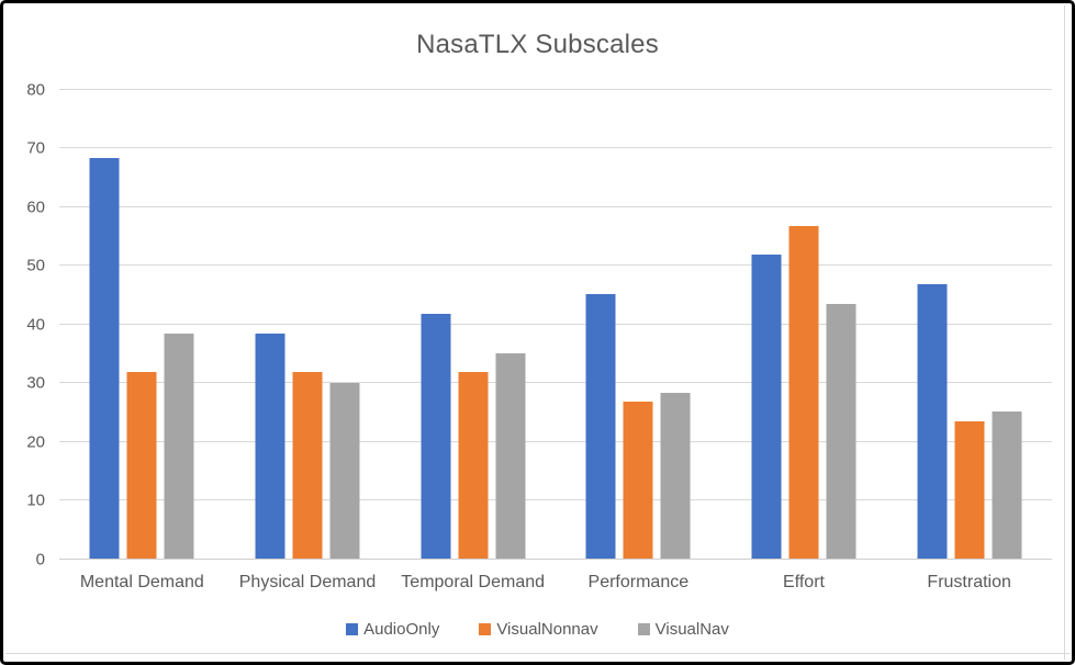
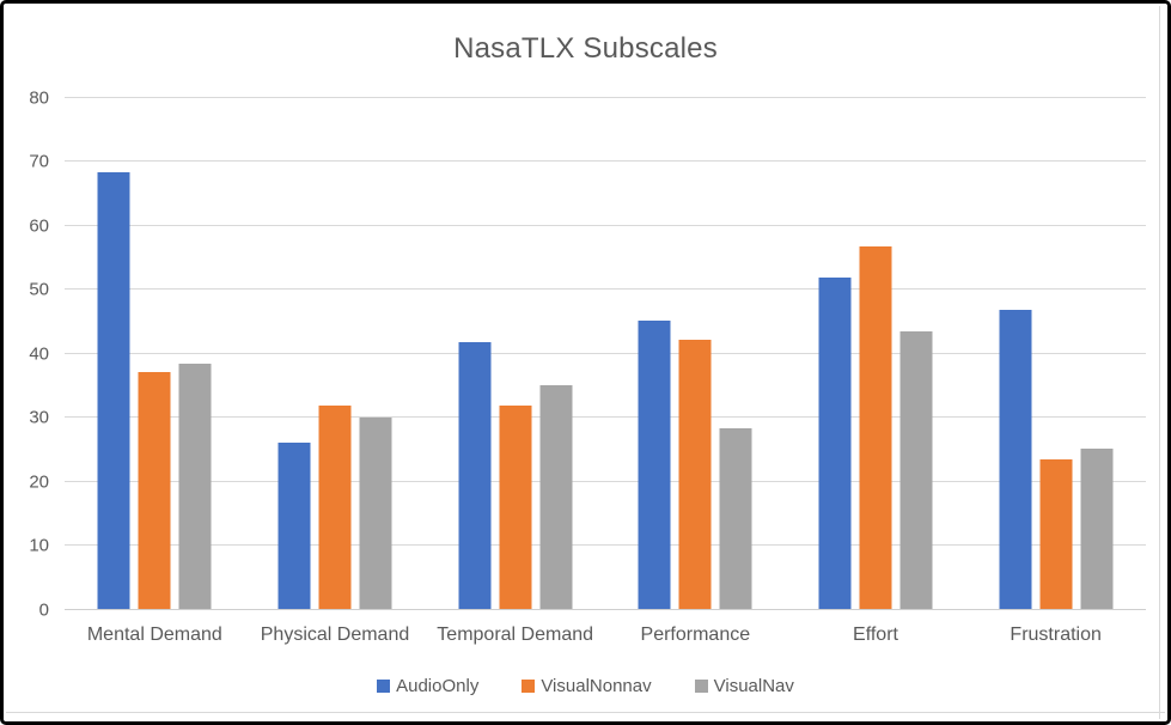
VisualNonnav/Mental Demand: 32 -> 37
AudioOnly/Physical Demand: 38 -> 26
VisualNonnav/Performance: 27 -> 42
